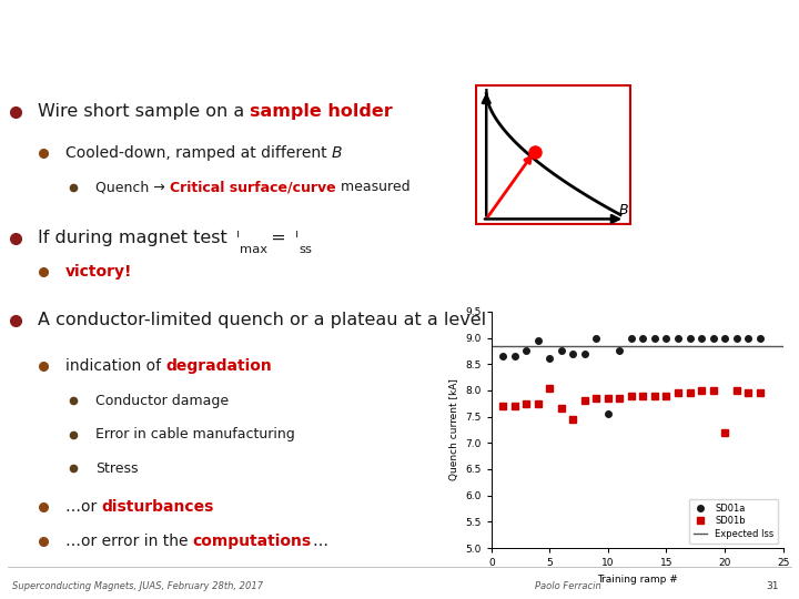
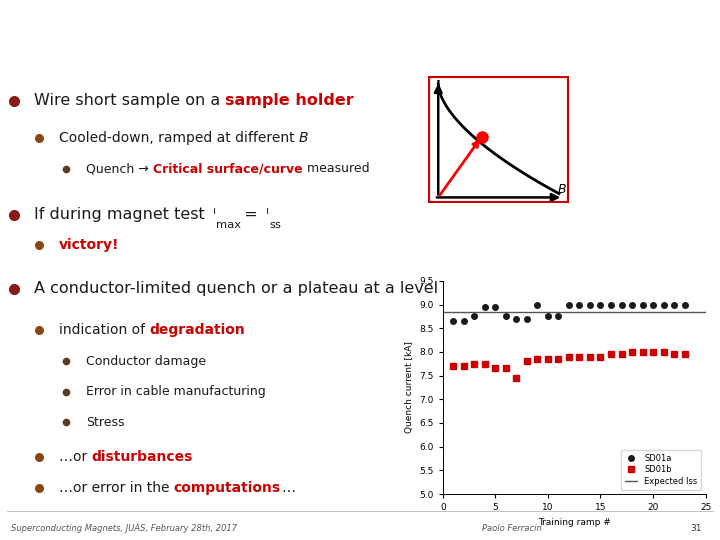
SD01a/5: 8.60 -> 8.95
SD01b/5: 8.05 -> 7.65
SD01a/10: 7.55 -> 8.75
SD01b/20: 7.20 -> 8.00
